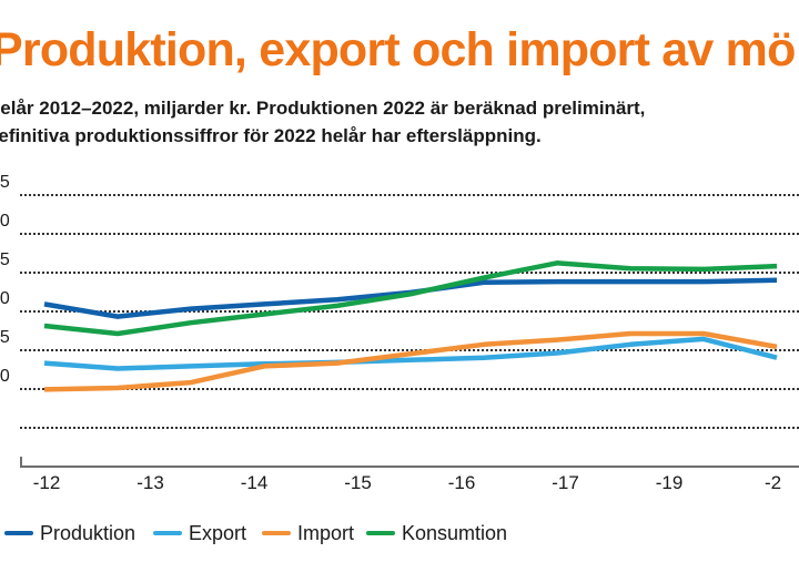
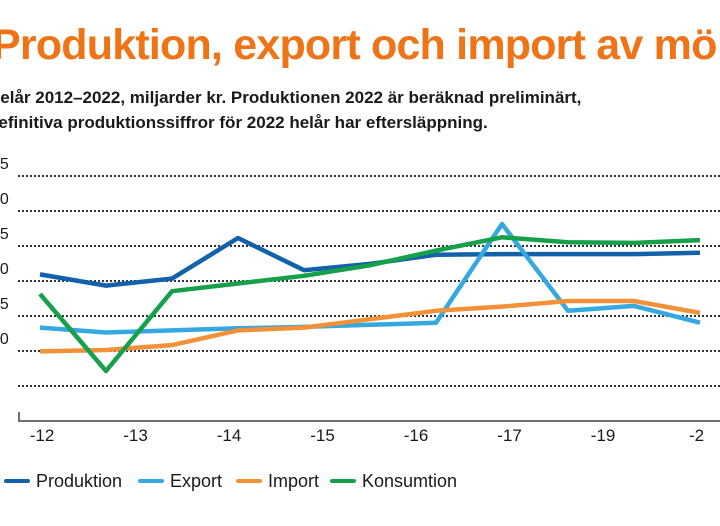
Konsumtion/-13: 17 -> 7
Produktion/-15: 21 -> 26
Export/-19: 14 -> 28
